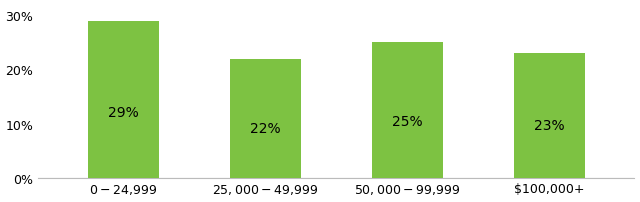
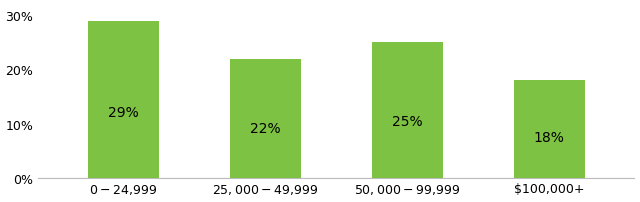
$100,000+: 23% -> 18%
